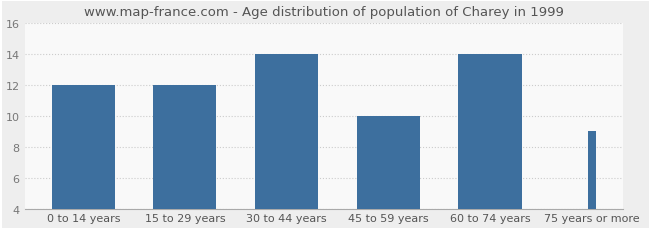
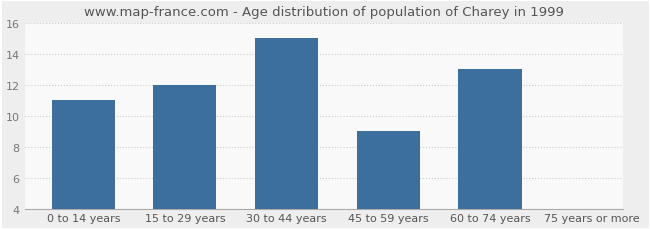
0 to 14 years: 12 -> 11
30 to 44 years: 14 -> 15
45 to 59 years: 10 -> 9
60 to 74 years: 14 -> 13
75 years or more: 9 -> 4
